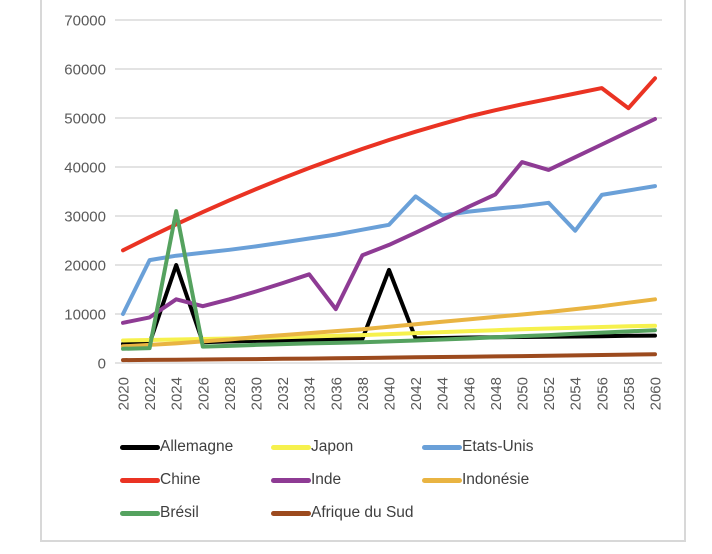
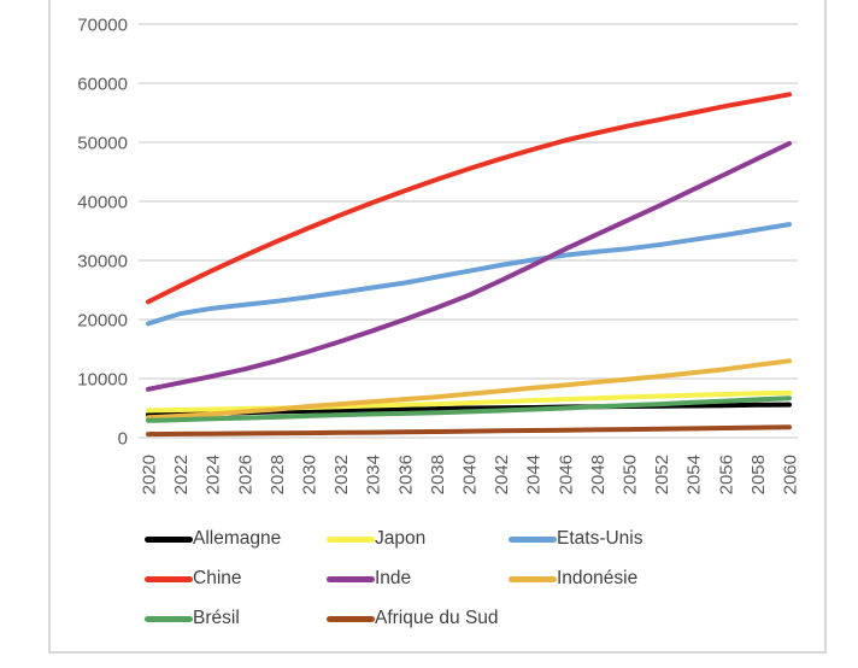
Etats-Unis/2020: 10000 -> 19000
Allemagne/2024: 20000 -> 4000
Inde/2024: 13000 -> 10000
Brésil/2024: 31000 -> 3000
Inde/2036: 11000 -> 20000
Allemagne/2040: 19000 -> 5000
Etats-Unis/2042: 34000 -> 29000
Inde/2050: 41000 -> 37000
Etats-Unis/2054: 27000 -> 34000
Chine/2058: 52000 -> 57000
